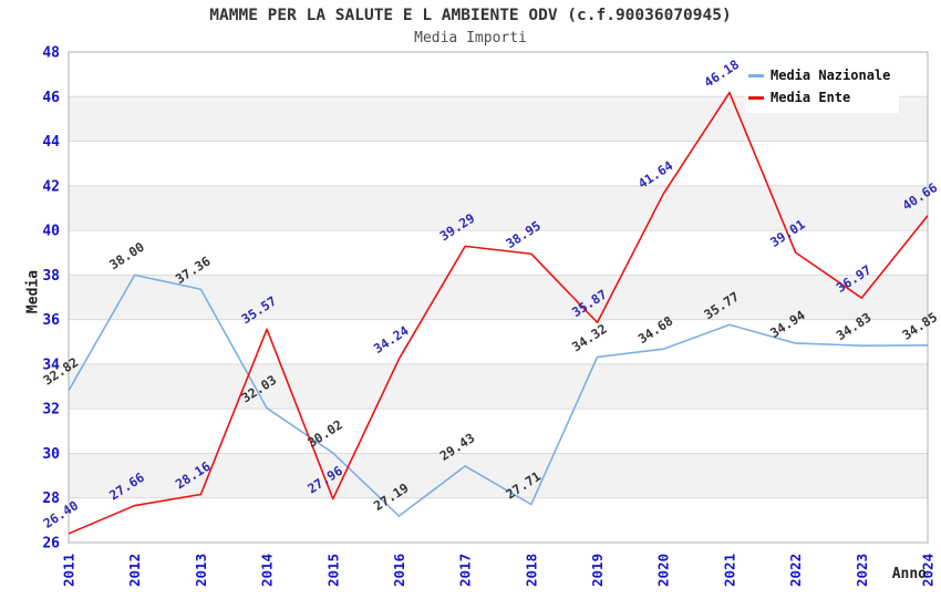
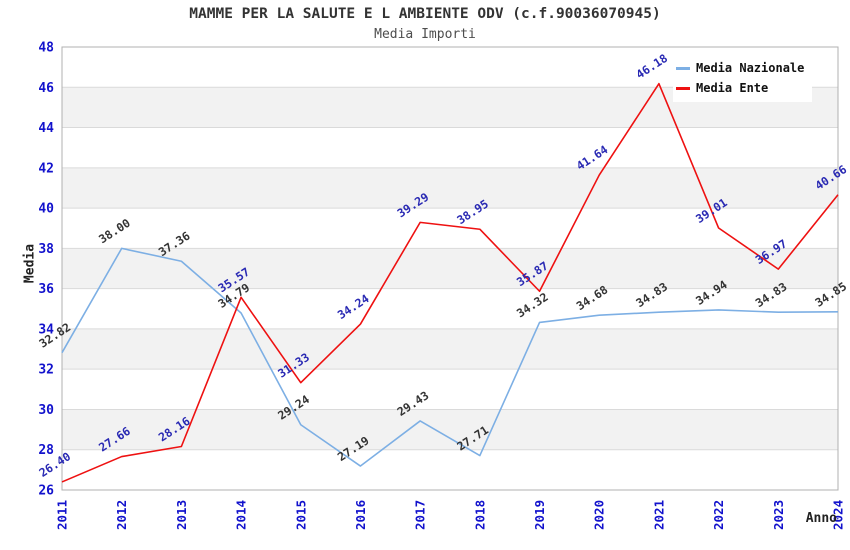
Media Nazionale/2014: 32.03 -> 34.79
Media Nazionale/2015: 30.02 -> 29.24
Media Ente/2015: 27.96 -> 31.33
Media Nazionale/2021: 35.77 -> 34.83
